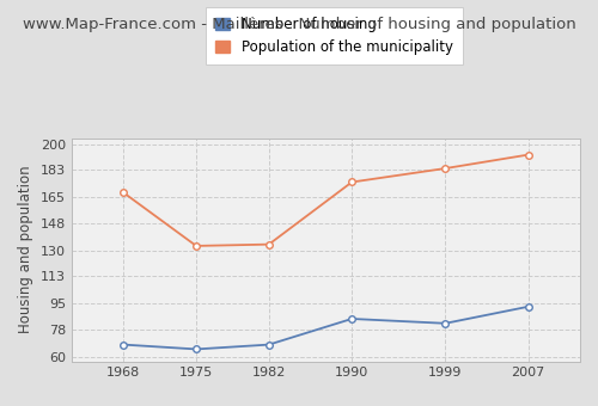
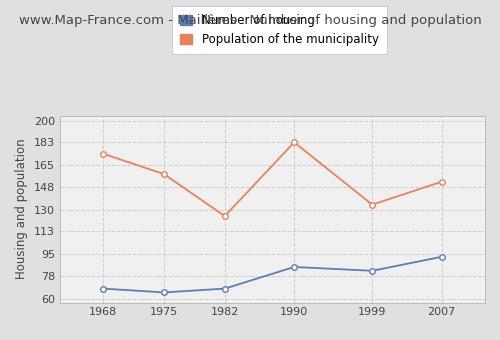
Population of the municipality/1968: 168 -> 174
Population of the municipality/1975: 133 -> 158
Population of the municipality/1982: 134 -> 125
Population of the municipality/1990: 175 -> 183
Population of the municipality/1999: 184 -> 134
Population of the municipality/2007: 193 -> 152
